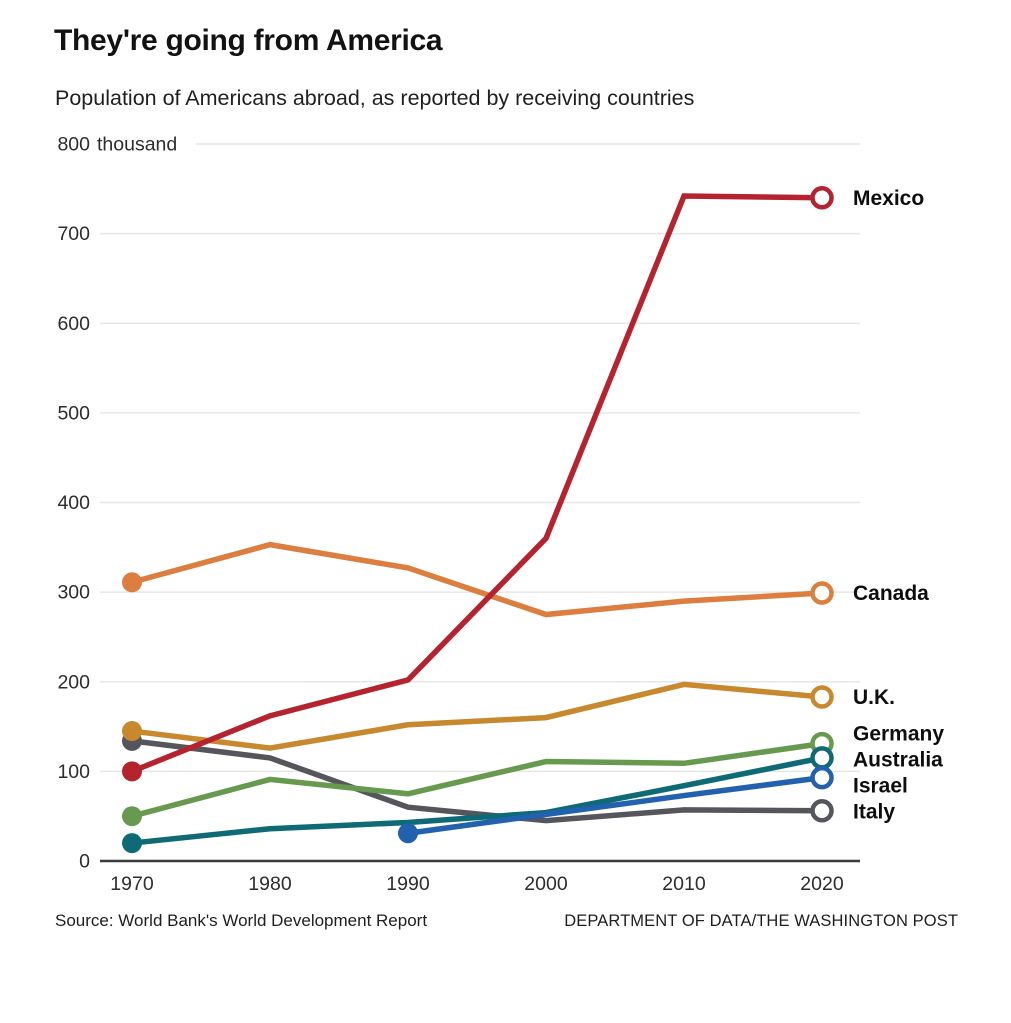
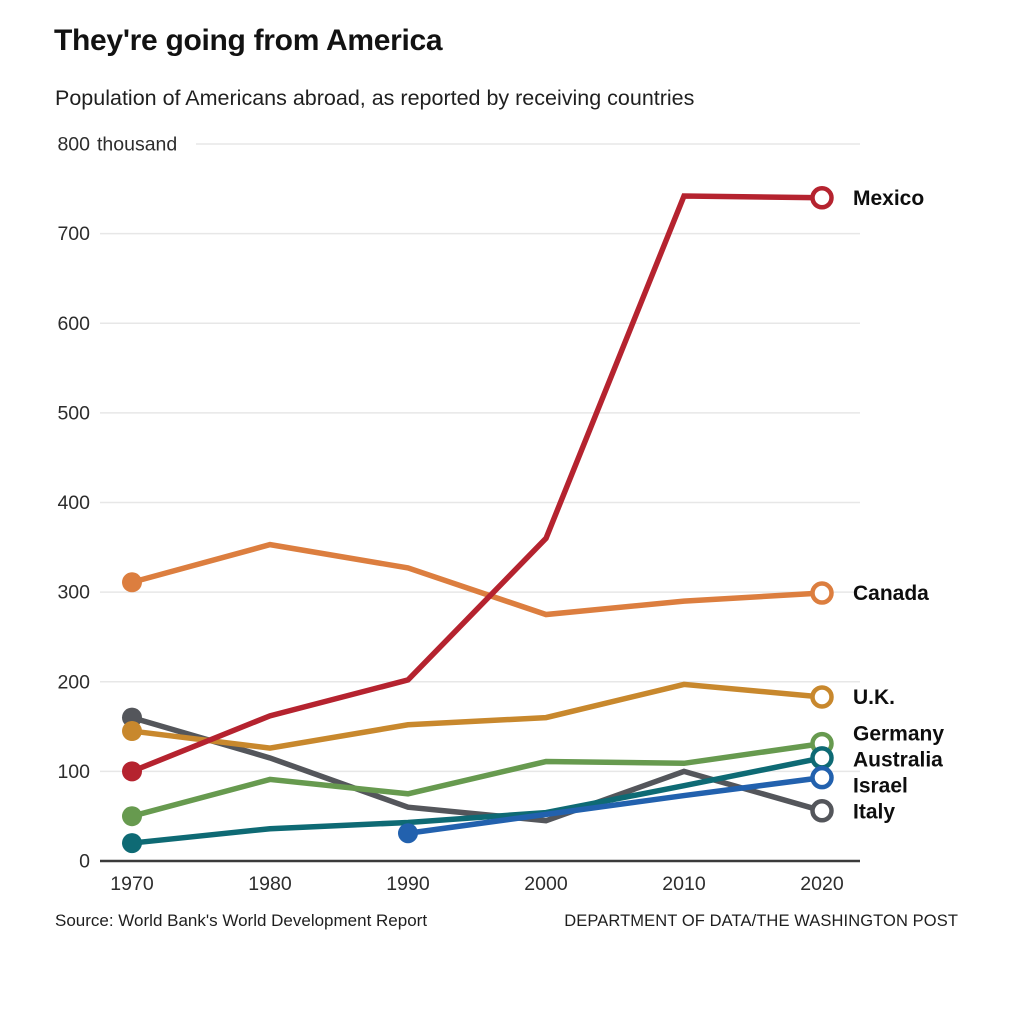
Italy/1970: 130 -> 160
Italy/2010: 60 -> 100
